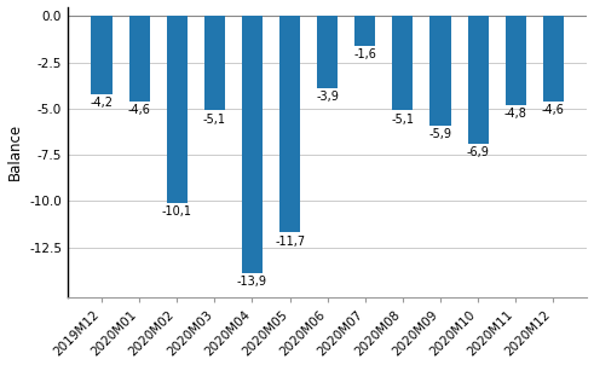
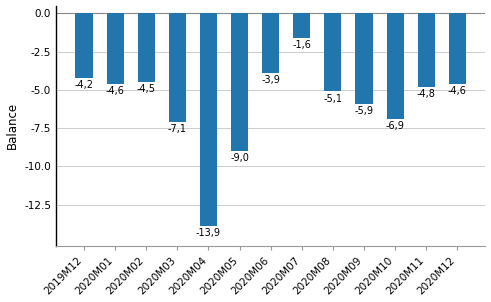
2020M02: -10,1 -> -4,5
2020M03: -5,1 -> -7,1
2020M05: -11,7 -> -9,0
